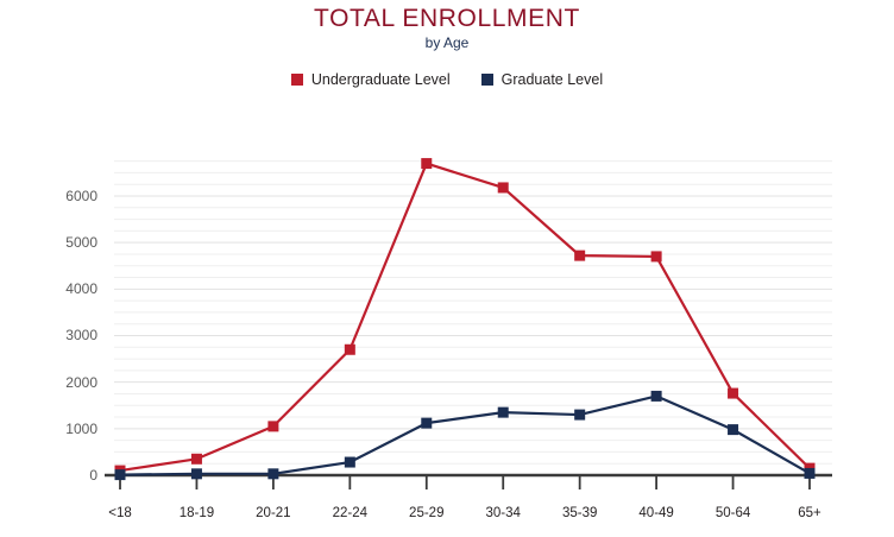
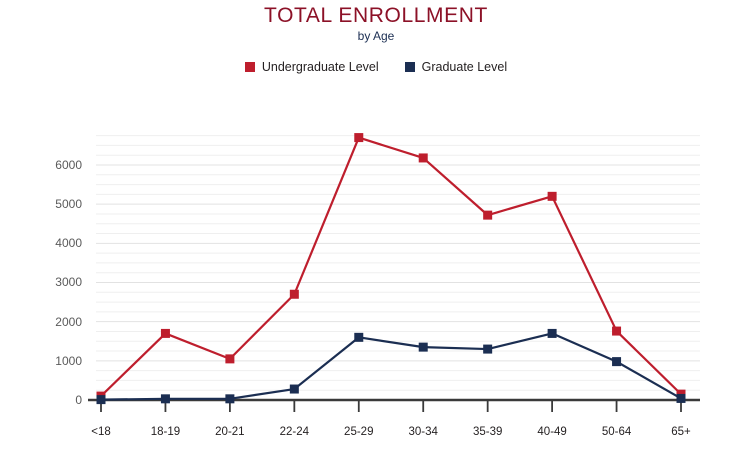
Undergraduate Level/18-19: 400 -> 1700
Graduate Level/25-29: 1100 -> 1600
Undergraduate Level/40-49: 4700 -> 5200
